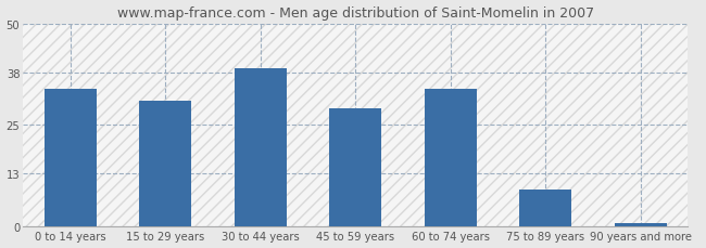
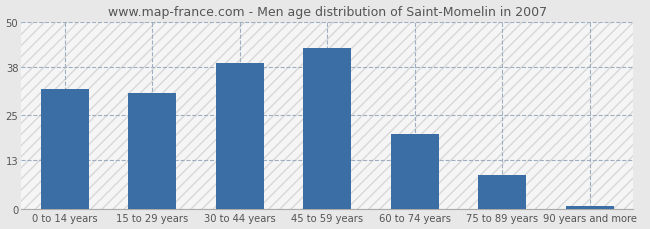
0 to 14 years: 34 -> 32
45 to 59 years: 29 -> 43
60 to 74 years: 34 -> 20
